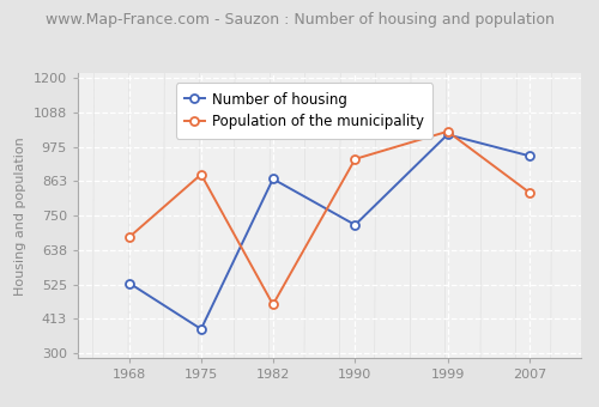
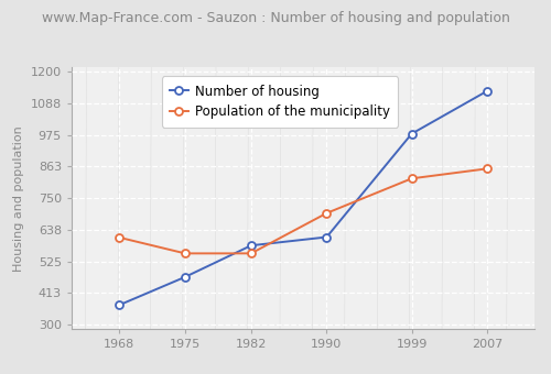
Number of housing/1968: 530 -> 370
Population of the municipality/1968: 680 -> 611
Number of housing/1975: 380 -> 470
Population of the municipality/1975: 885 -> 554
Number of housing/1982: 870 -> 582
Population of the municipality/1982: 460 -> 554
Number of housing/1990: 720 -> 612
Population of the municipality/1990: 935 -> 697
Number of housing/1999: 1015 -> 979
Population of the municipality/1999: 1025 -> 820
Number of housing/2007: 945 -> 1131
Population of the municipality/2007: 825 -> 855
